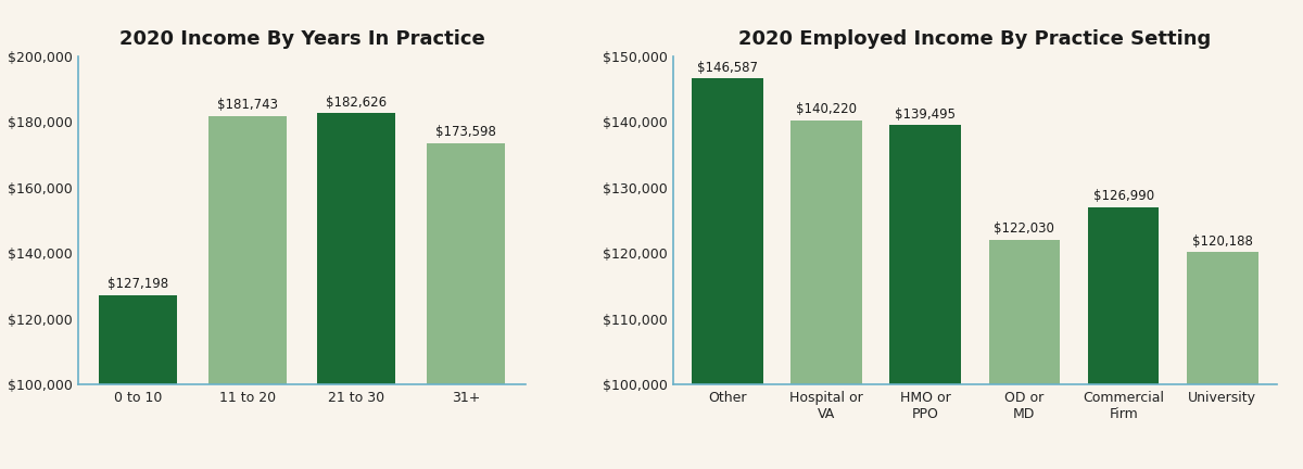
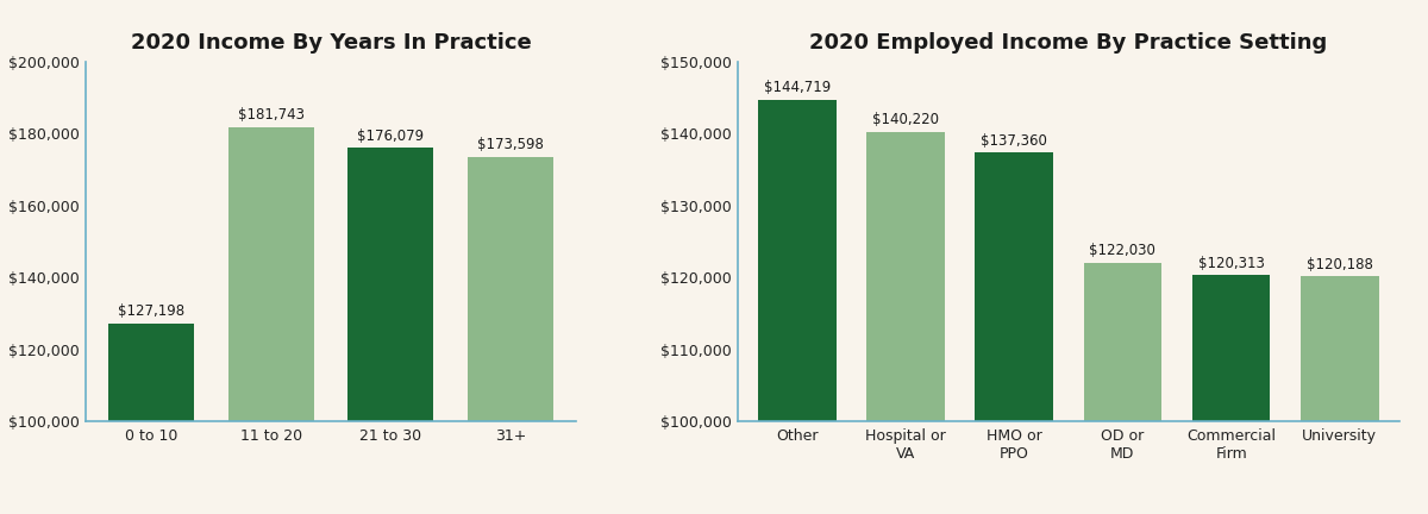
2020 Income By Years In Practice/21 to 30: $182,626 -> $176,079
2020 Employed Income By Practice Setting/Other: $146,587 -> $144,719
2020 Employed Income By Practice Setting/HMO or PPO: $139,495 -> $137,360
2020 Employed Income By Practice Setting/Commercial Firm: $126,990 -> $120,313
